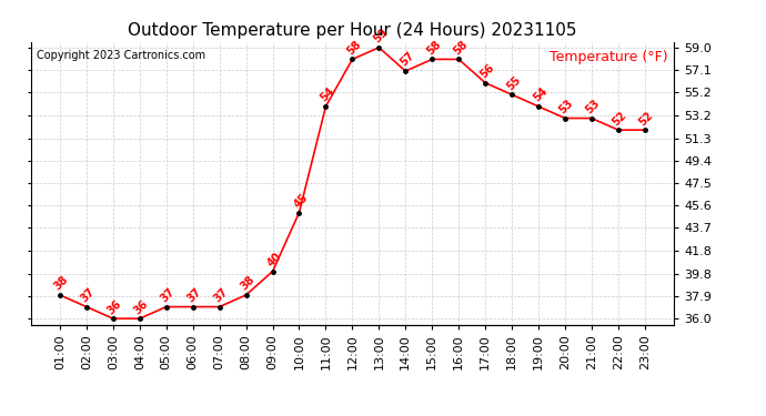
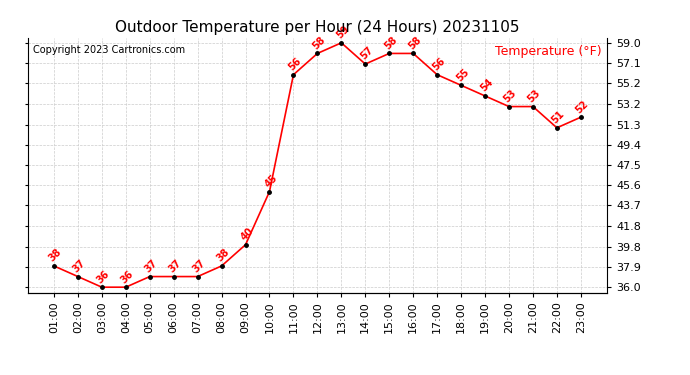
11:00: 54 -> 56
22:00: 52 -> 51
